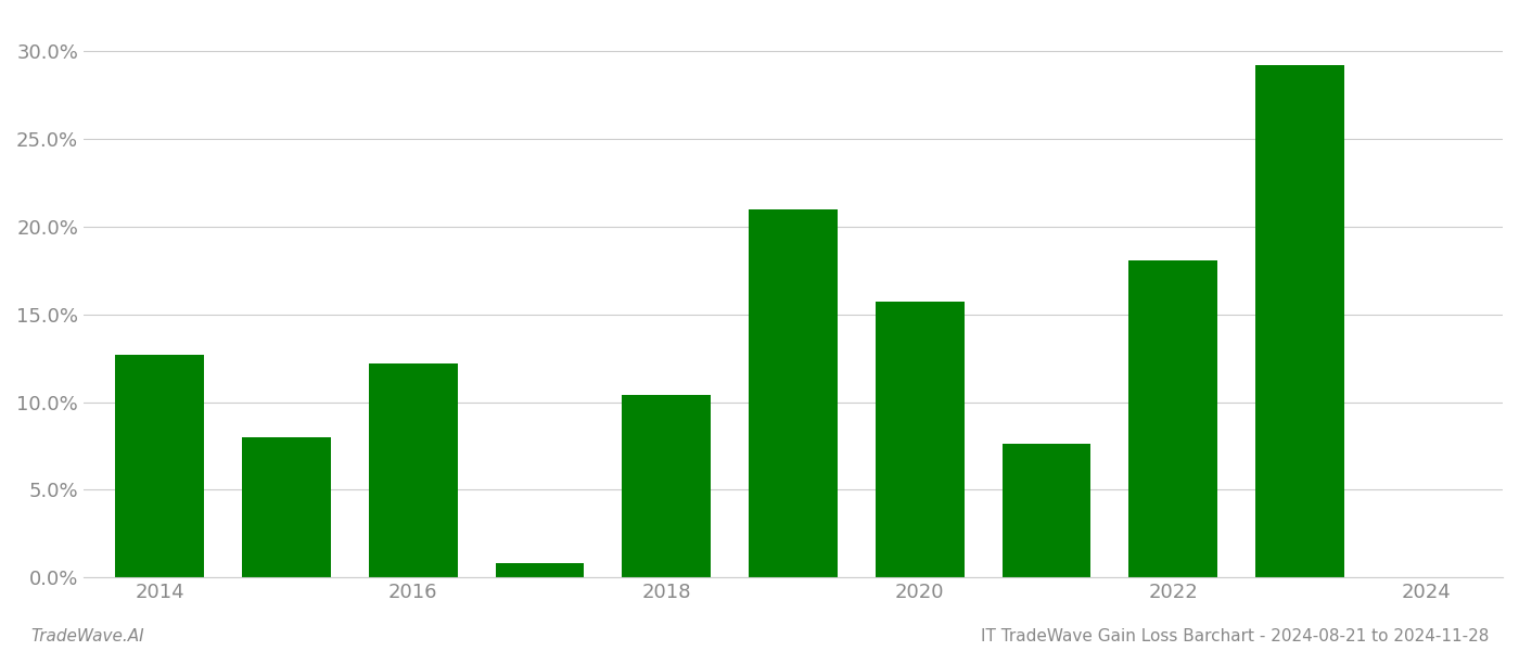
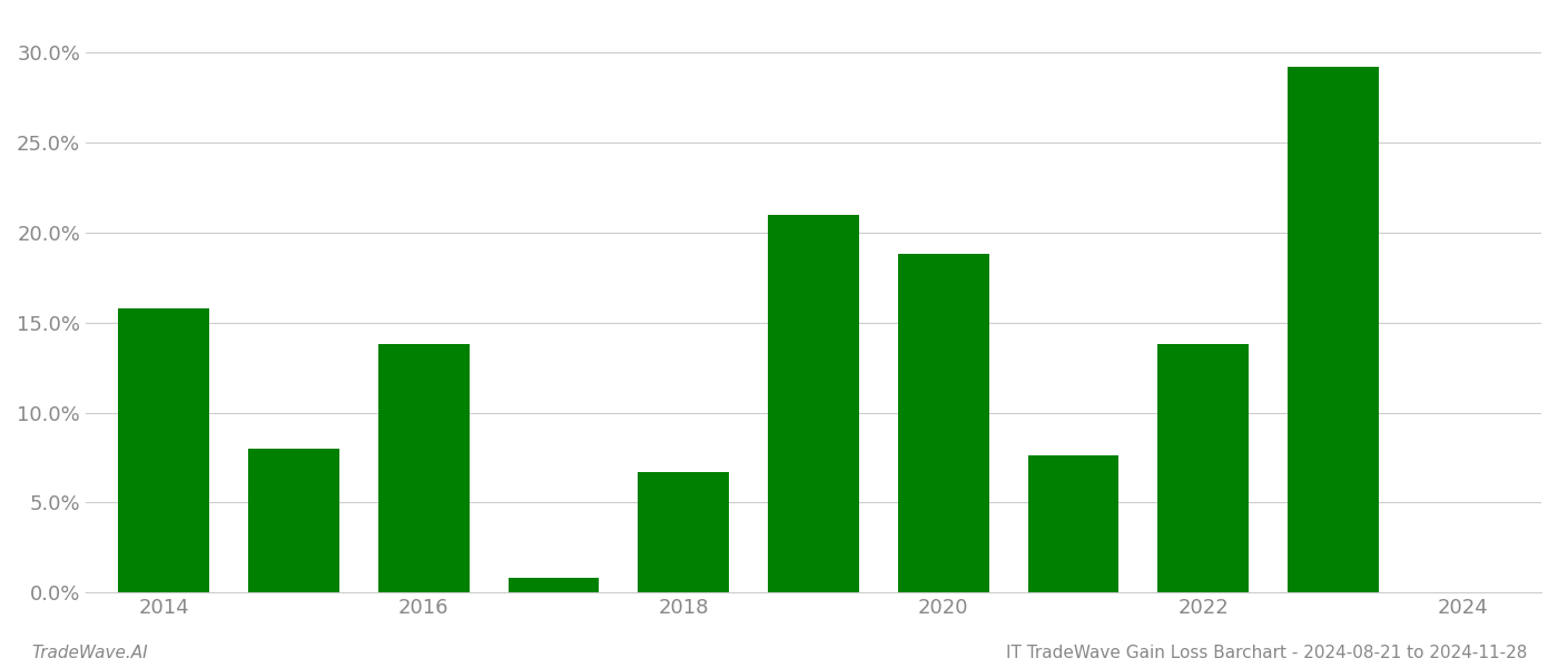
2014: 12.7% -> 15.8%
2016: 12.2% -> 13.8%
2018: 10.4% -> 6.7%
2020: 15.7% -> 18.8%
2022: 18.1% -> 13.8%
